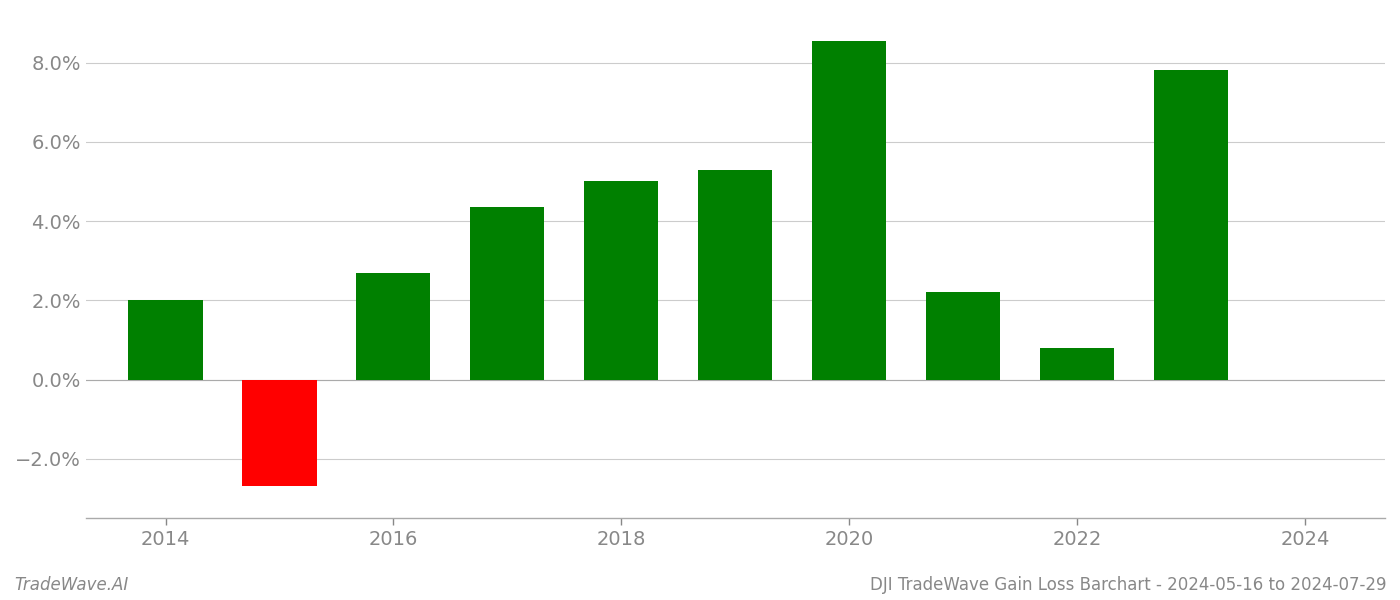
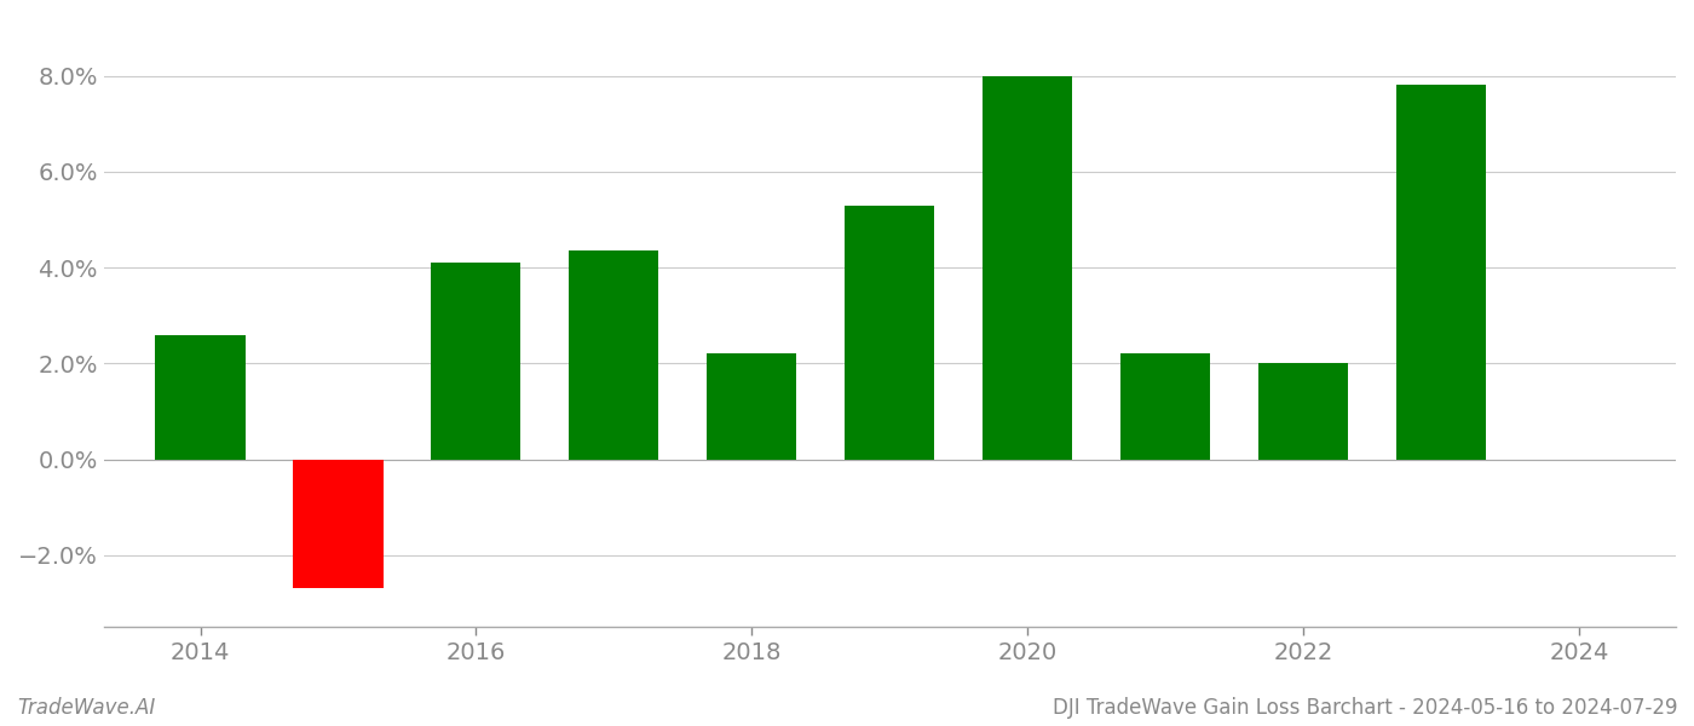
2014: 2.00% -> 2.60%
2016: 2.70% -> 4.10%
2018: 5.00% -> 2.20%
2020: 8.55% -> 8.00%
2022: 0.80% -> 2.00%
